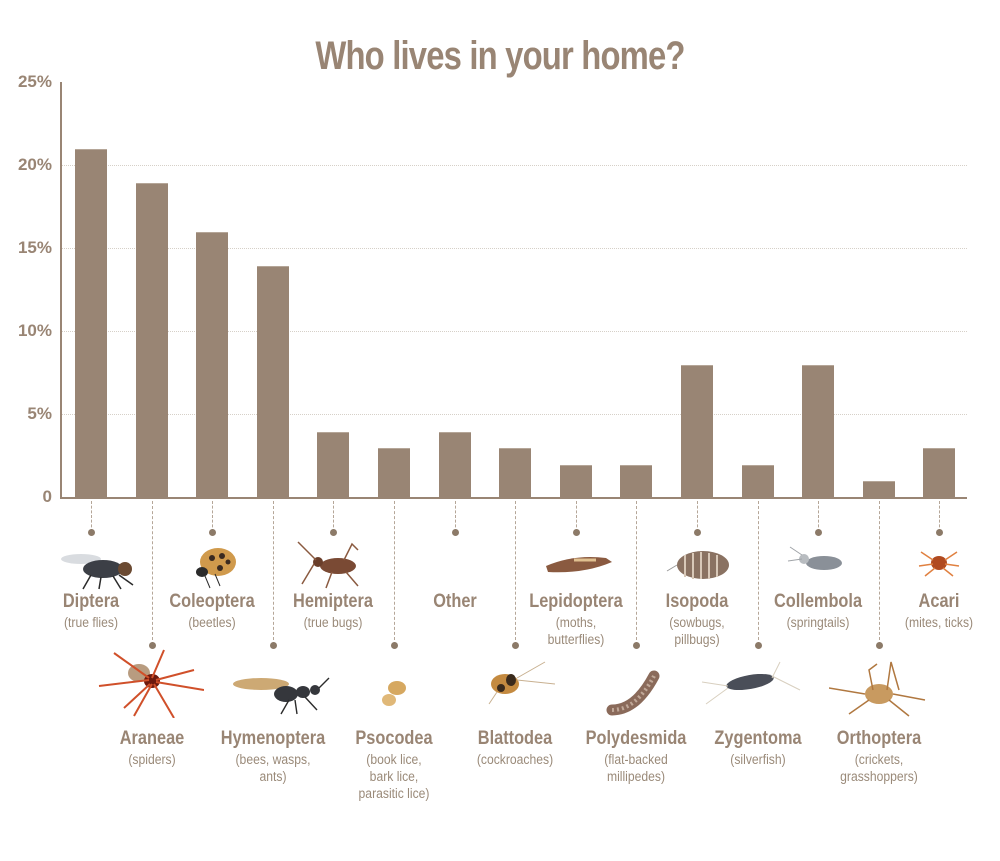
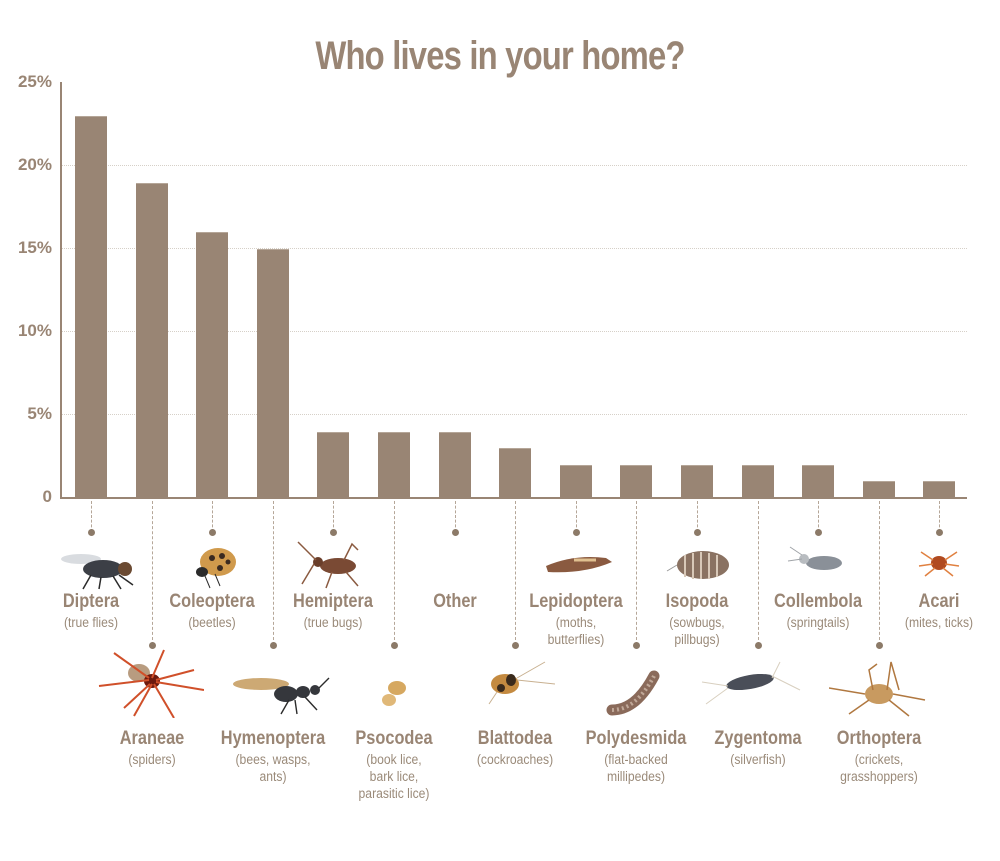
Diptera: 21% -> 23%
Hymenoptera: 14% -> 15%
Psocodea: 3% -> 4%
Isopoda: 8% -> 2%
Collembola: 8% -> 2%
Acari: 3% -> 1%
